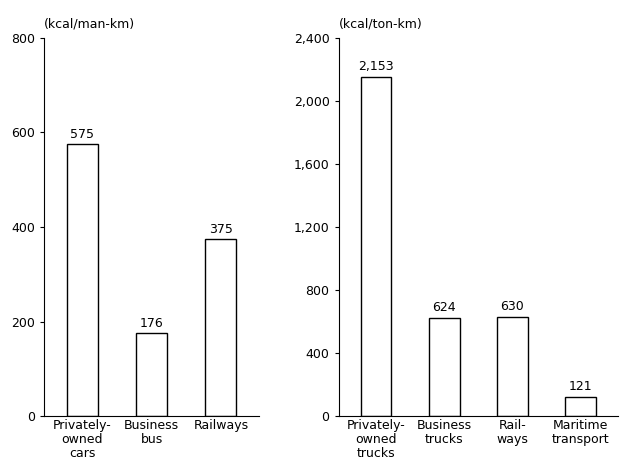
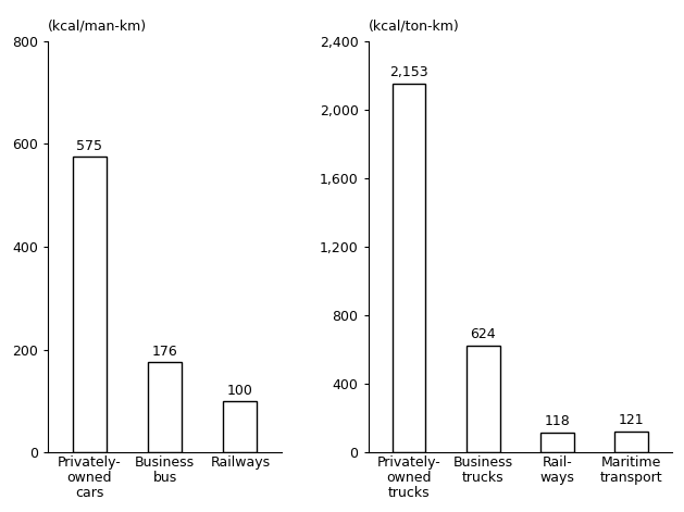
Railways: 375 -> 100
Rail- ways: 630 -> 118
